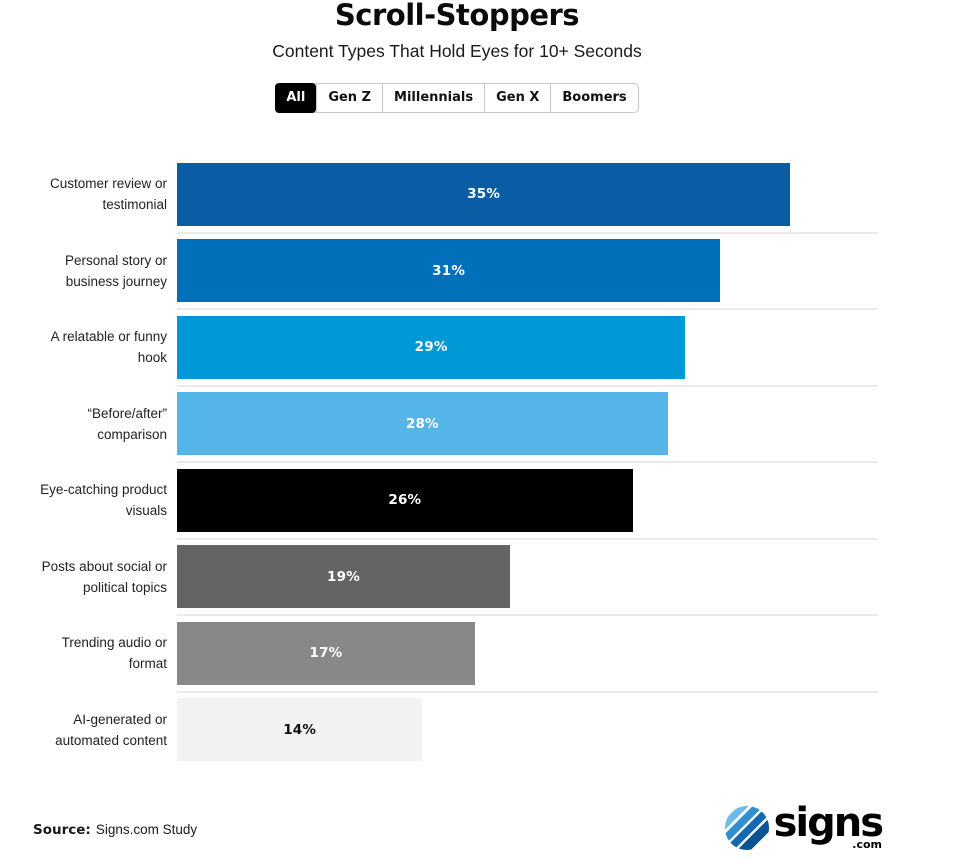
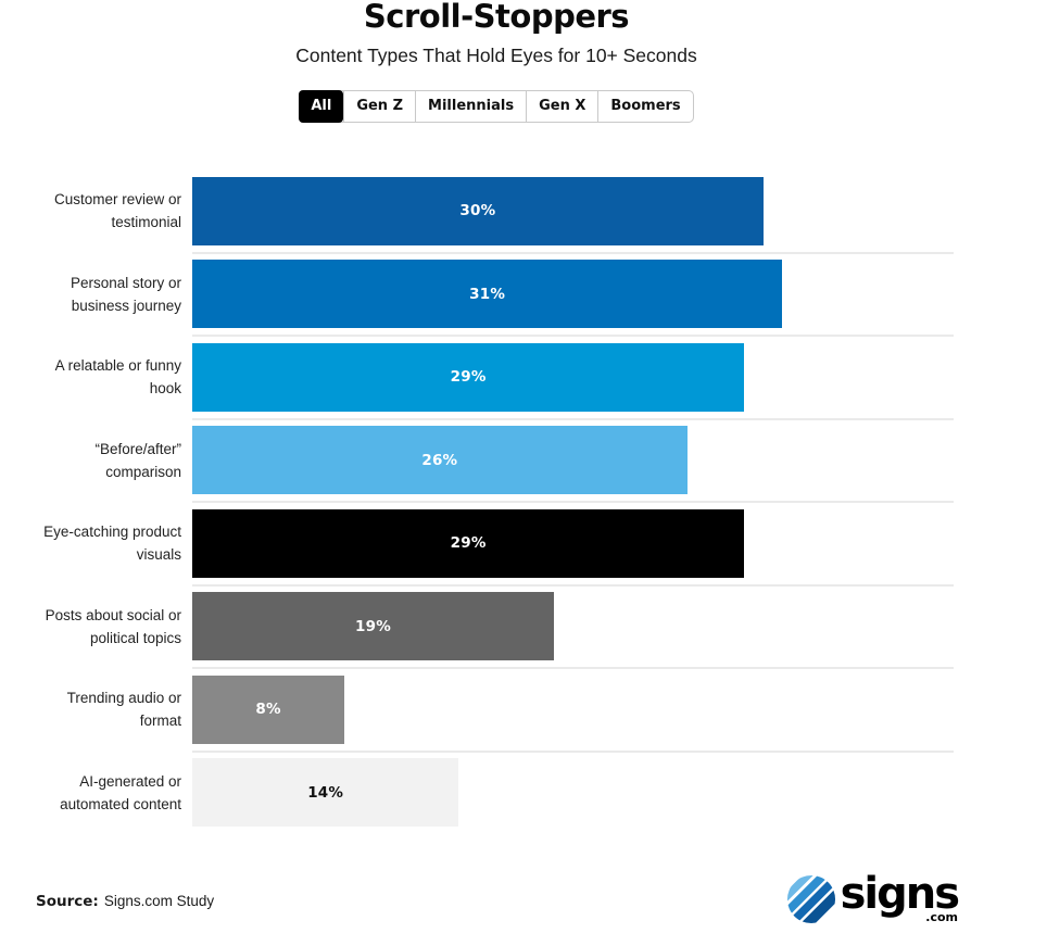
Customer review or testimonial: 35% -> 30%
“Before/after” comparison: 28% -> 26%
Eye-catching product visuals: 26% -> 29%
Trending audio or format: 17% -> 8%
